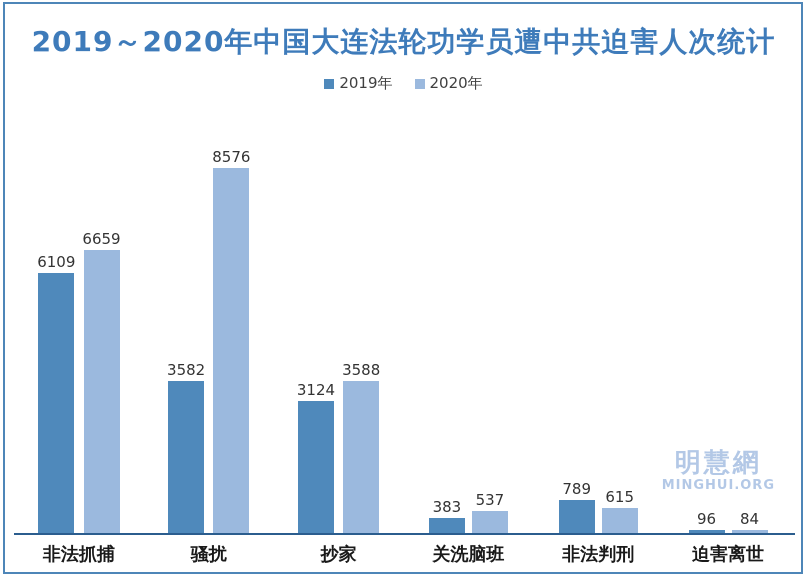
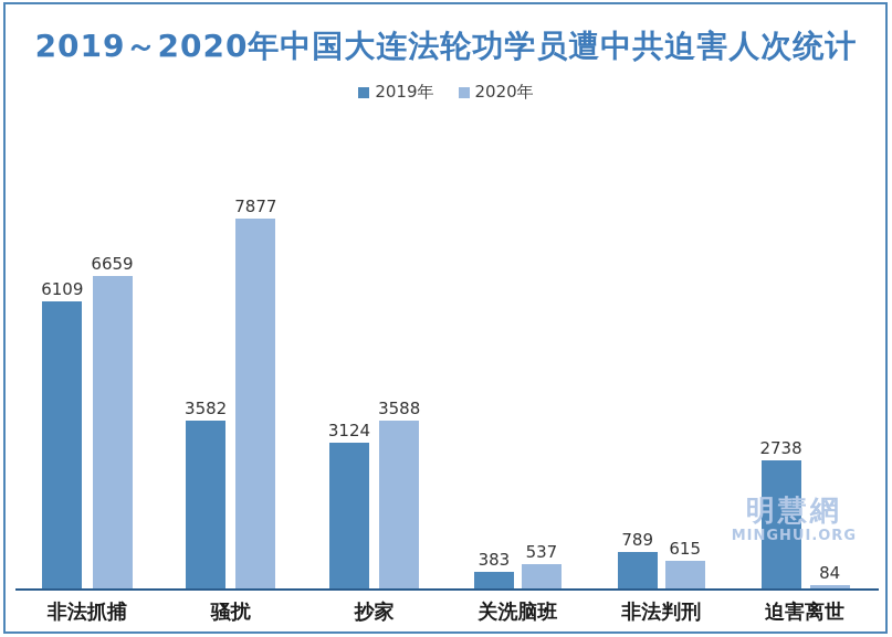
2020年/骚扰: 8576 -> 7877
2019年/迫害离世: 96 -> 2738
